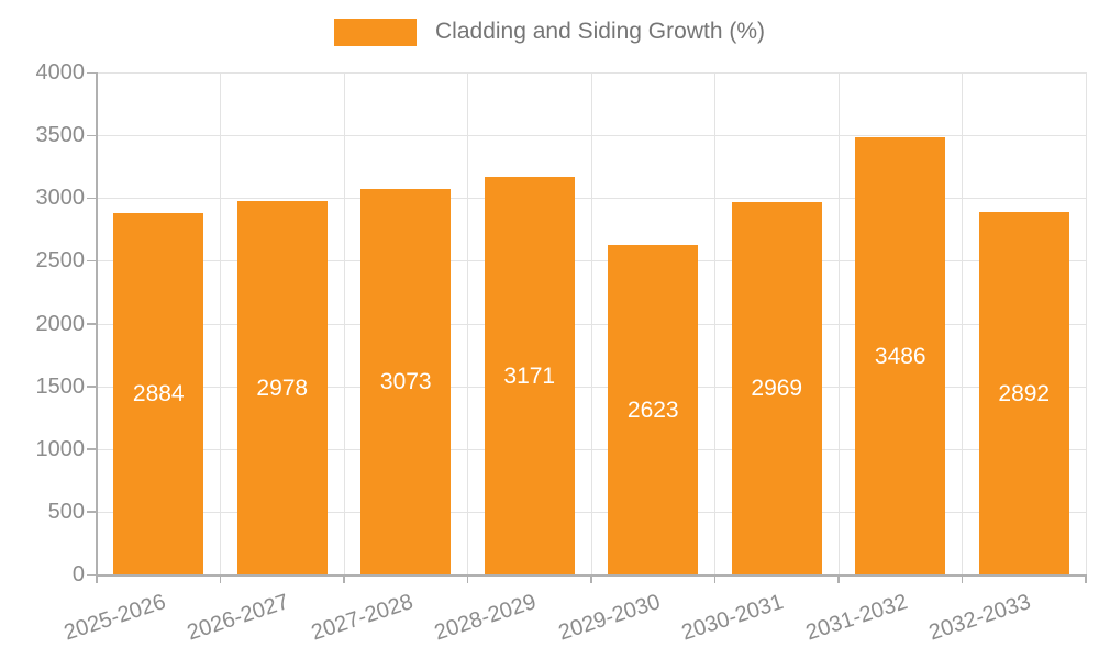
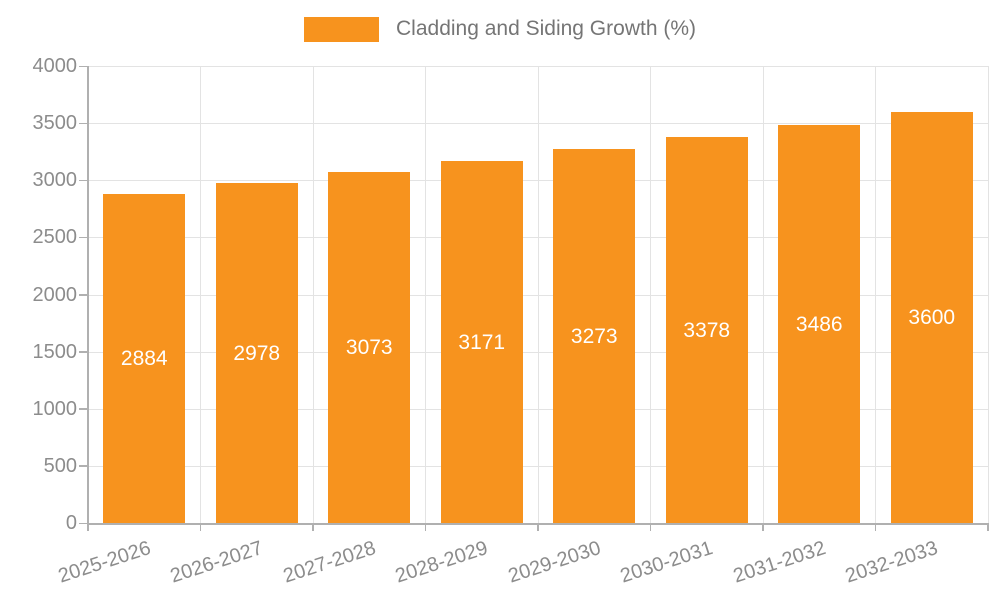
2029-2030: 2623 -> 3273
2030-2031: 2969 -> 3378
2032-2033: 2892 -> 3600
